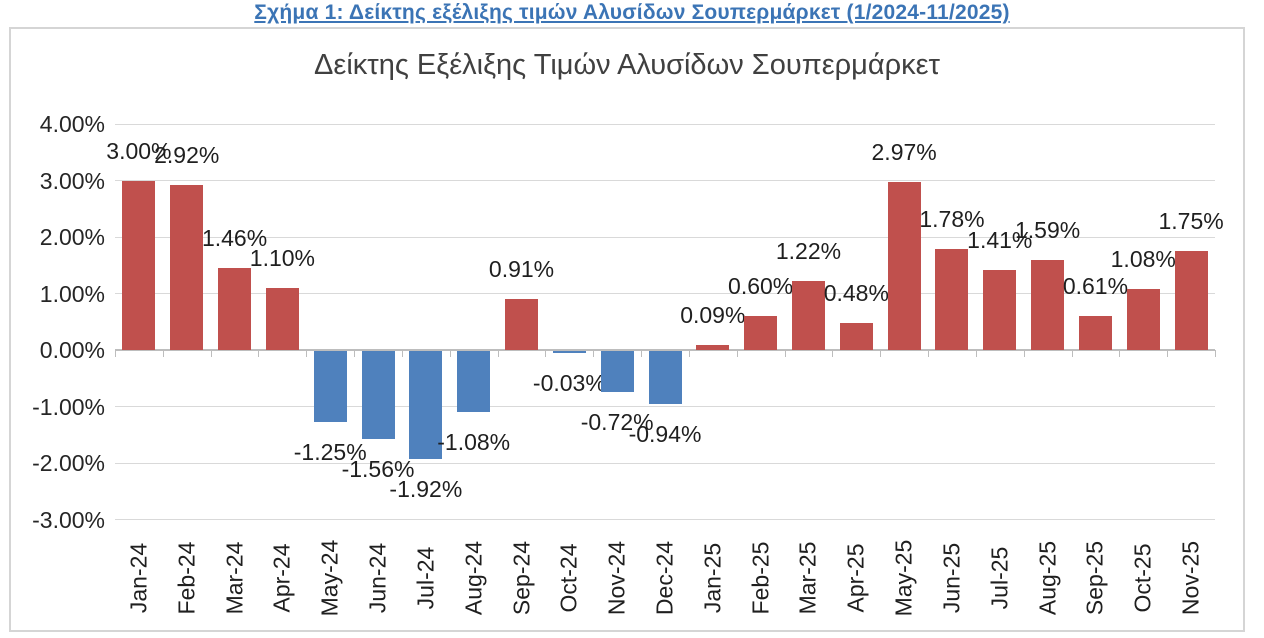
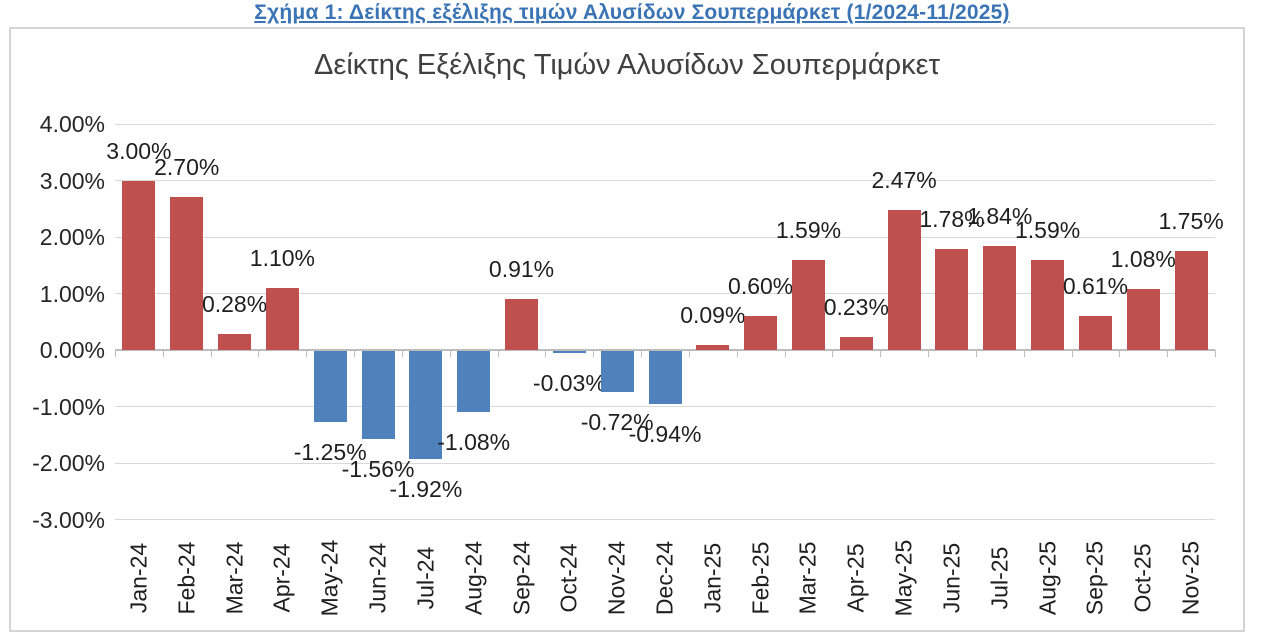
Feb-24: 2.92% -> 2.70%
Mar-24: 1.46% -> 0.28%
Mar-25: 1.22% -> 1.59%
Apr-25: 0.48% -> 0.23%
May-25: 2.97% -> 2.47%
Jul-25: 1.41% -> 1.84%
